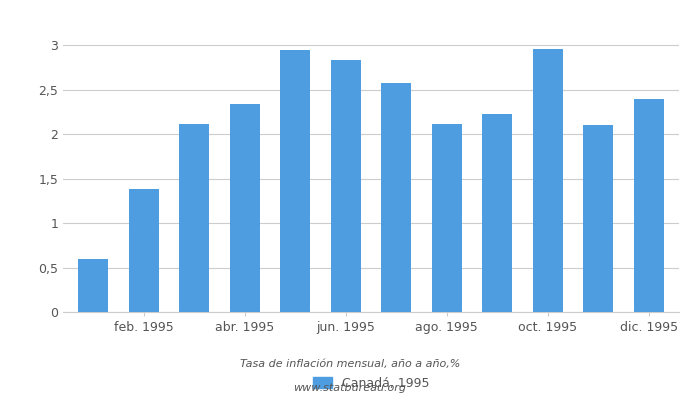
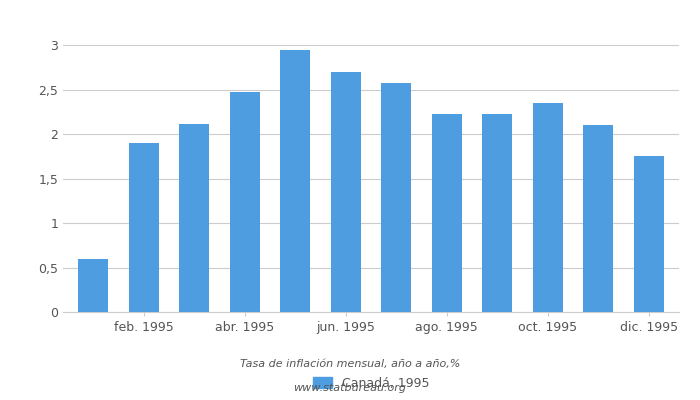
feb. 1995: 1,38 -> 1,90
abr. 1995: 2,34 -> 2,48
jun. 1995: 2,84 -> 2,70
ago. 1995: 2,12 -> 2,23
oct. 1995: 2,96 -> 2,35
dic. 1995: 2,40 -> 1,75
